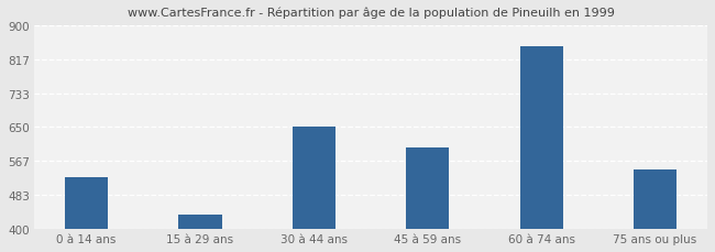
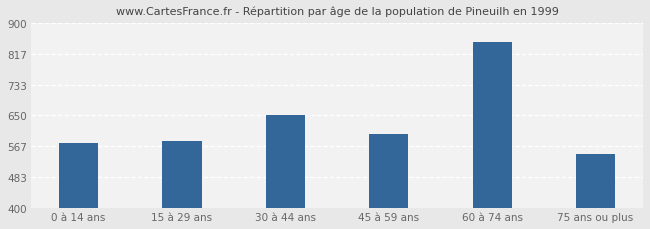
0 à 14 ans: 527 -> 575
15 à 29 ans: 435 -> 580
